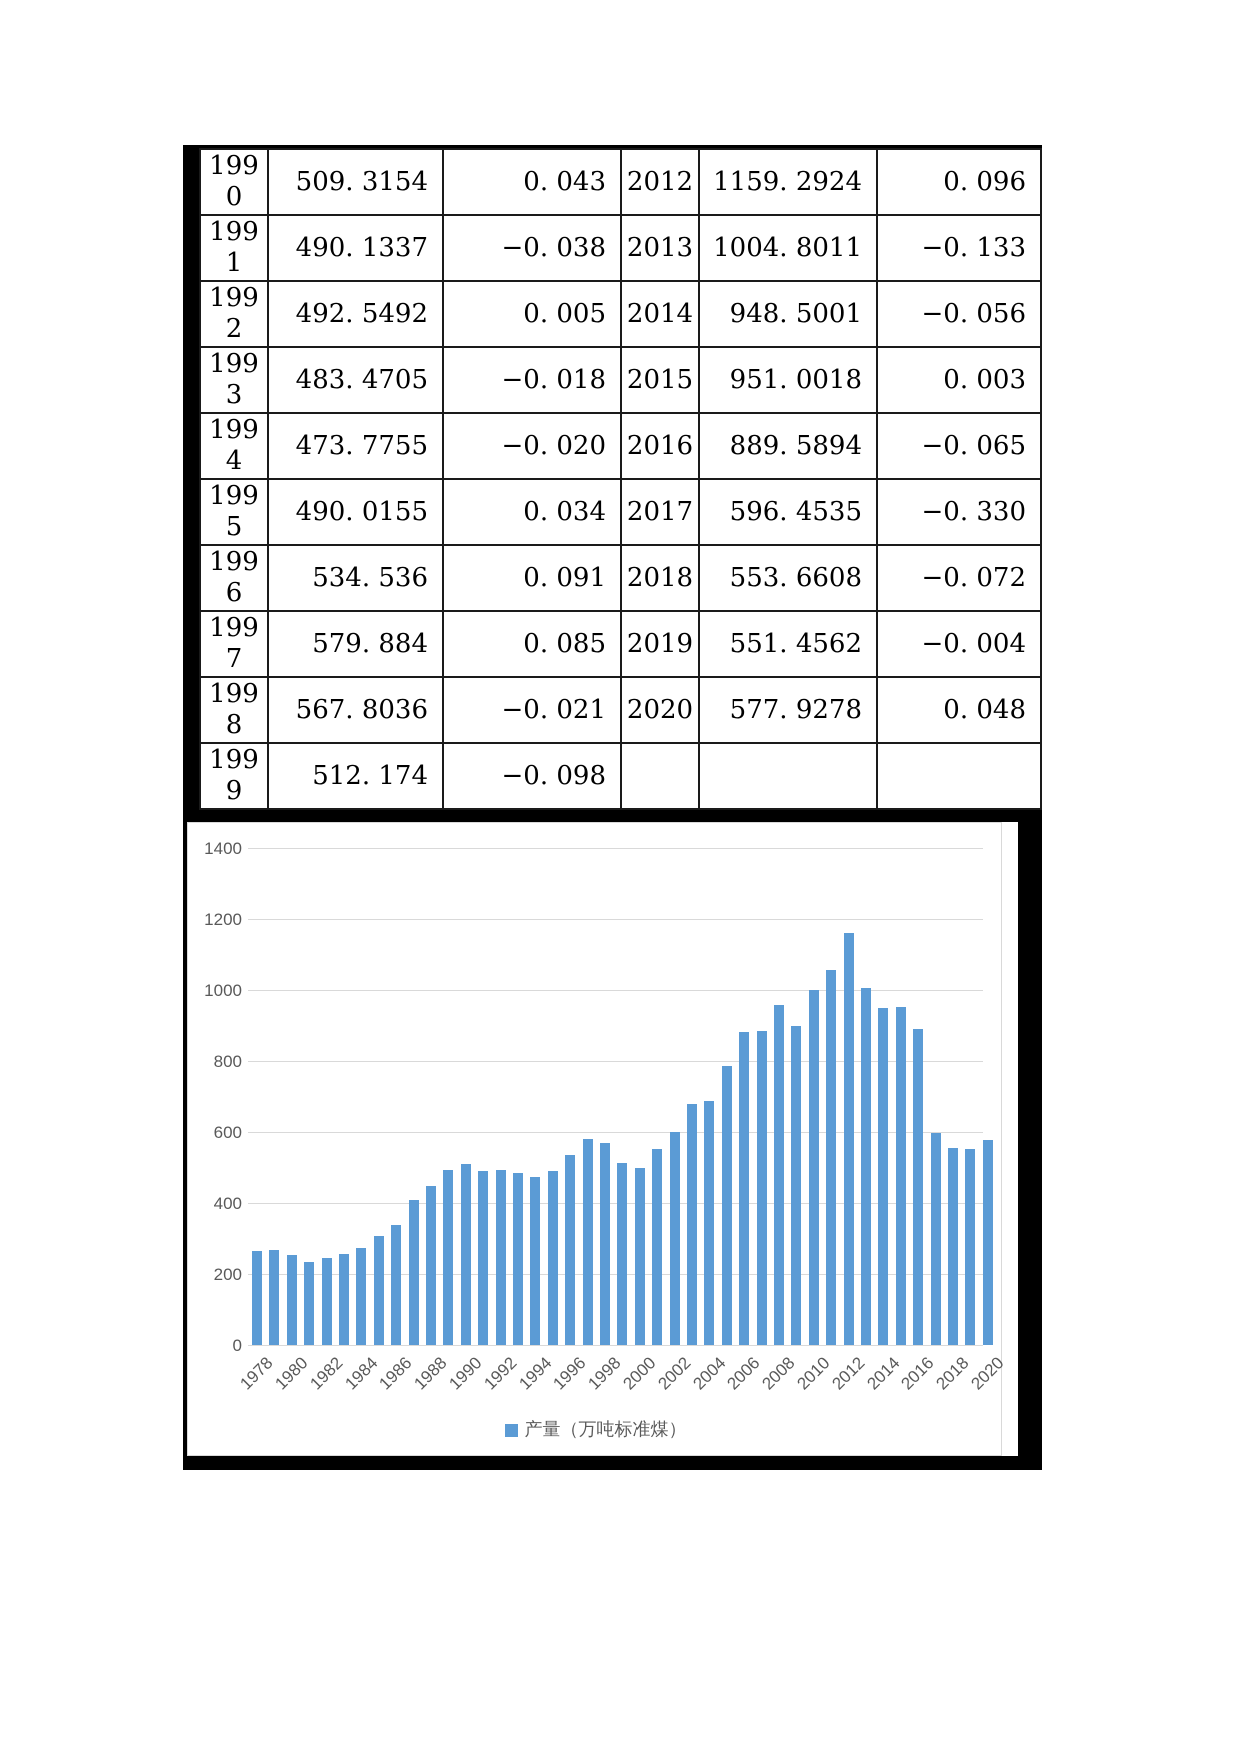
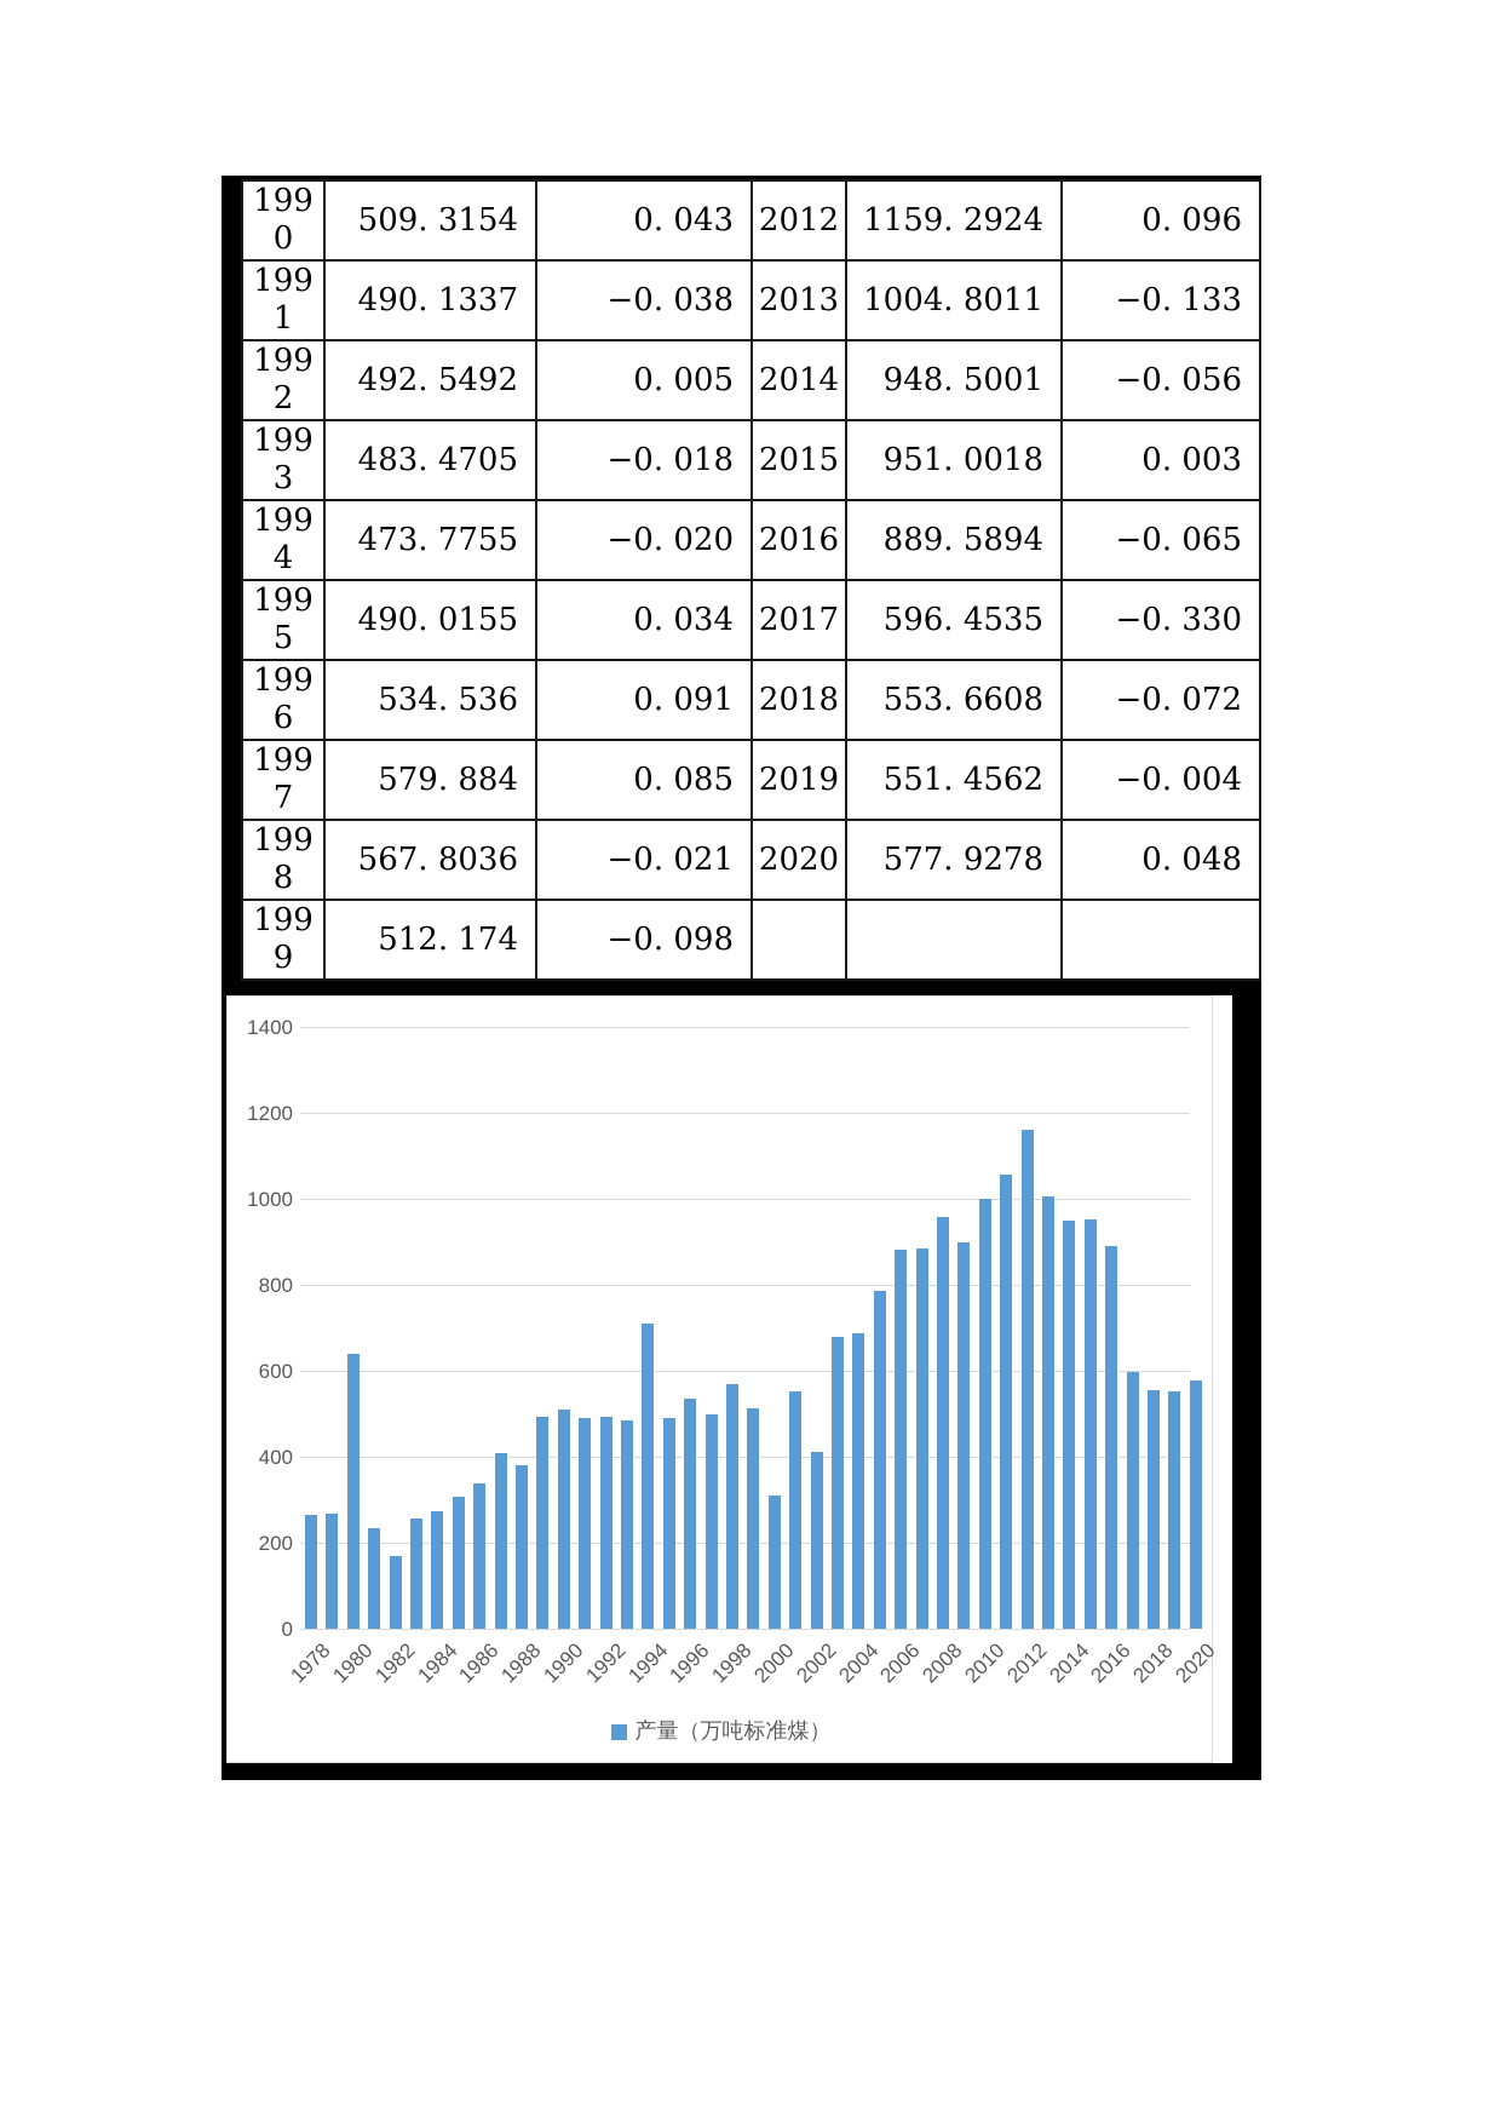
1980: 250 -> 640
1982: 240 -> 170
1988: 450 -> 380
1994: 470 -> 710
1997: 580 -> 500
2000: 500 -> 310
2002: 600 -> 410
